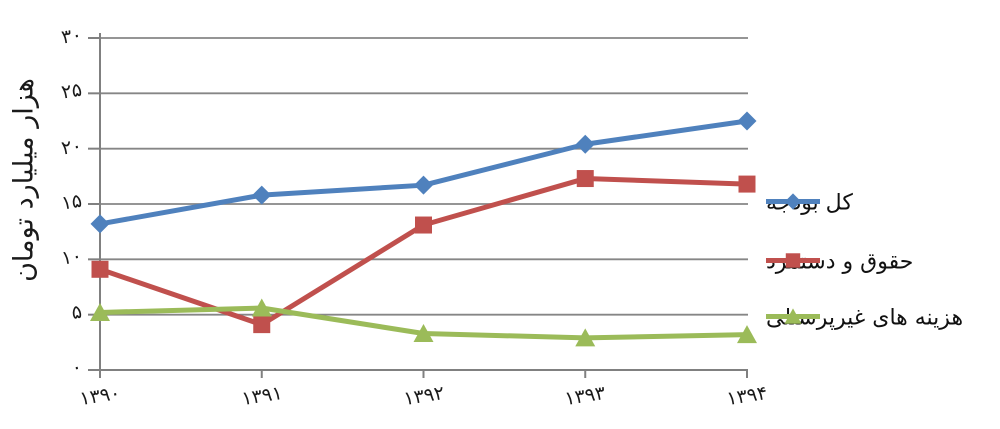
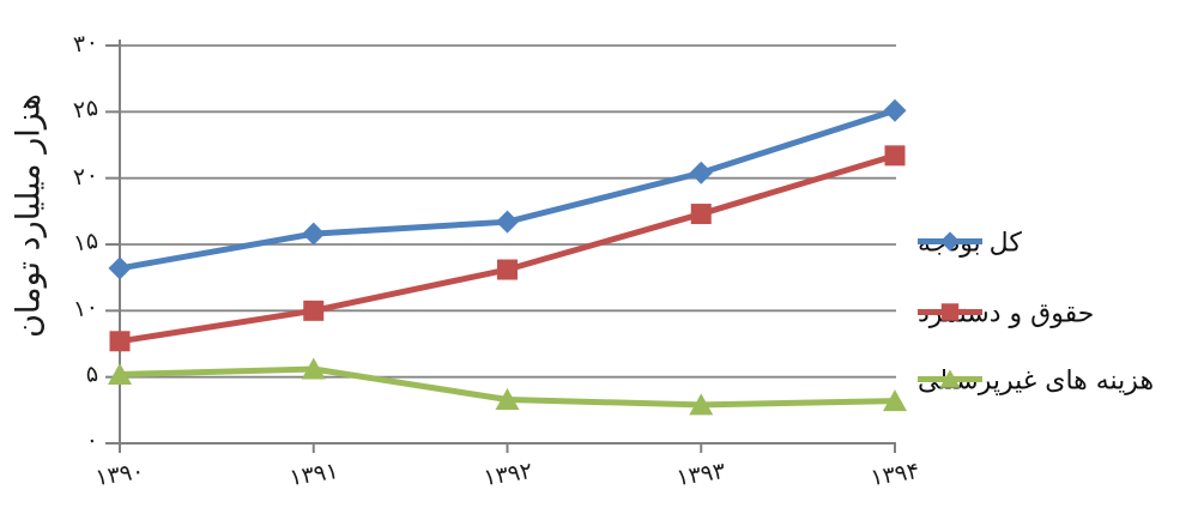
حقوق و دستمزد/۱۳۹۰: 9.1 -> 7.7
حقوق و دستمزد/۱۳۹۱: 4.1 -> 10.0
کل بودجه/۱۳۹۴: 22.5 -> 25.1
حقوق و دستمزد/۱۳۹۴: 16.8 -> 21.7
